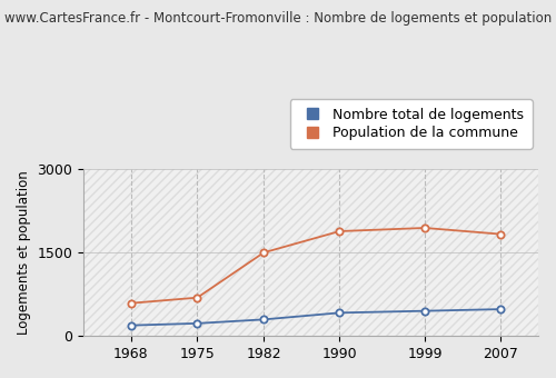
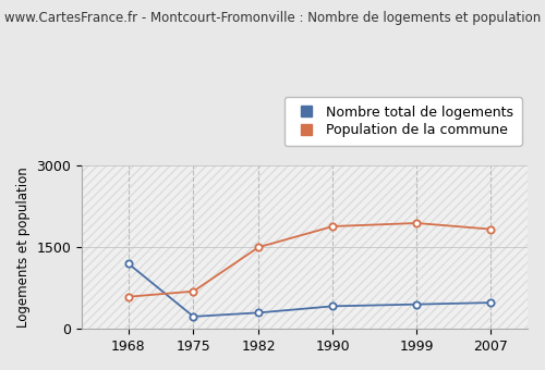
Nombre total de logements/1968: 190 -> 1200
